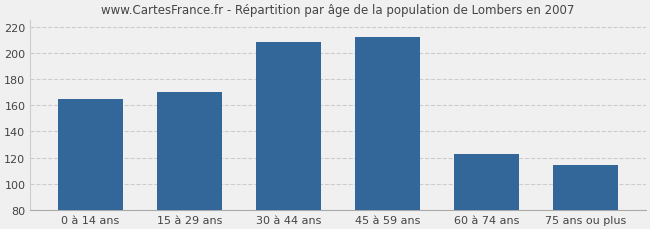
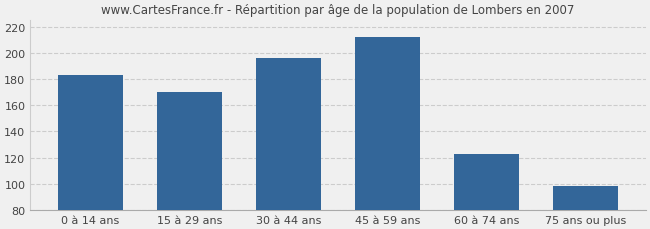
0 à 14 ans: 165 -> 183
30 à 44 ans: 208 -> 196
75 ans ou plus: 114 -> 98
